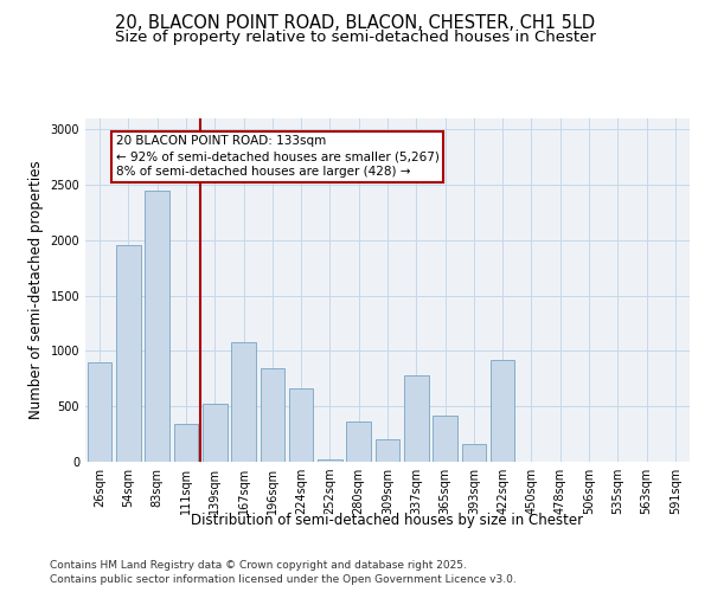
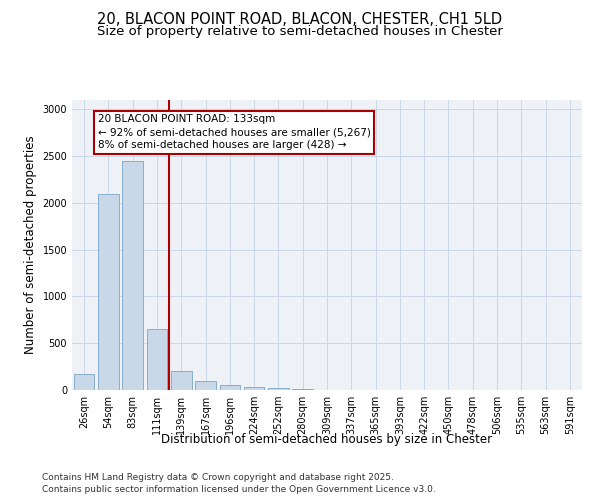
26sqm: 900 -> 170
54sqm: 1960 -> 2100
111sqm: 340 -> 650
139sqm: 520 -> 200
167sqm: 1080 -> 100
196sqm: 840 -> 60
224sqm: 660 -> 40
280sqm: 360 -> 20
309sqm: 200 -> 0
337sqm: 780 -> 0
365sqm: 420 -> 0
393sqm: 160 -> 0
422sqm: 920 -> 0
